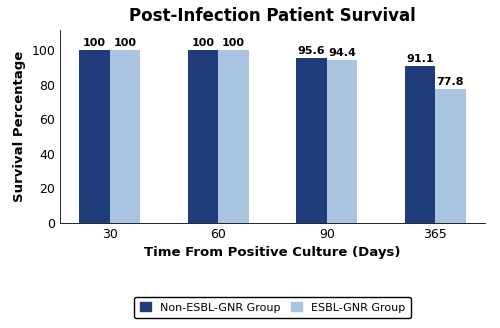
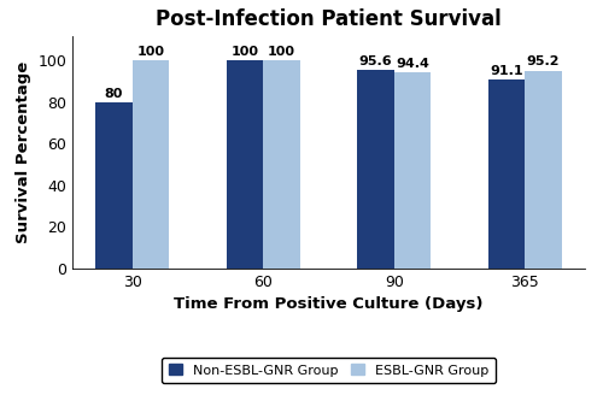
Non-ESBL-GNR Group/30: 100 -> 80
ESBL-GNR Group/365: 77.8 -> 95.2
